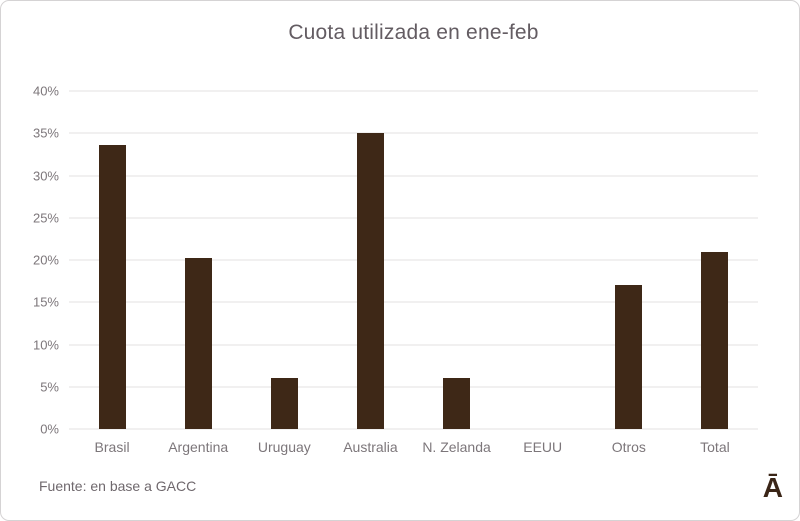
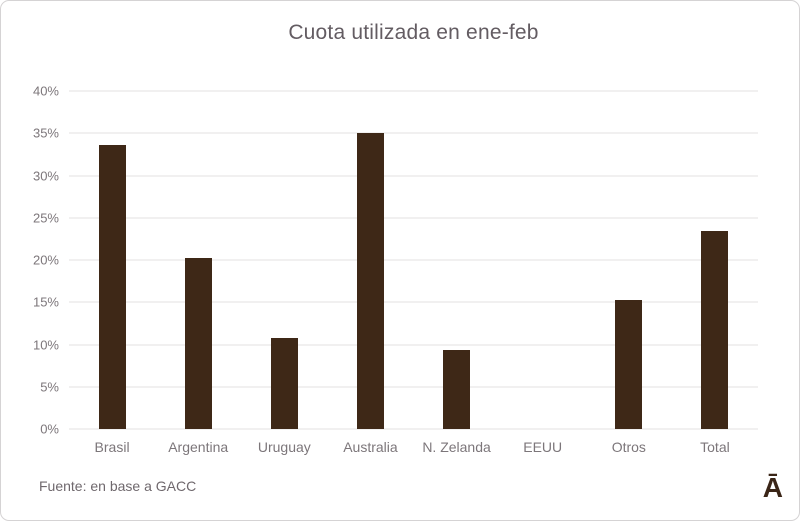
Uruguay: 6% -> 11%
N. Zelanda: 6% -> 9%
Otros: 17% -> 15%
Total: 21% -> 23%
